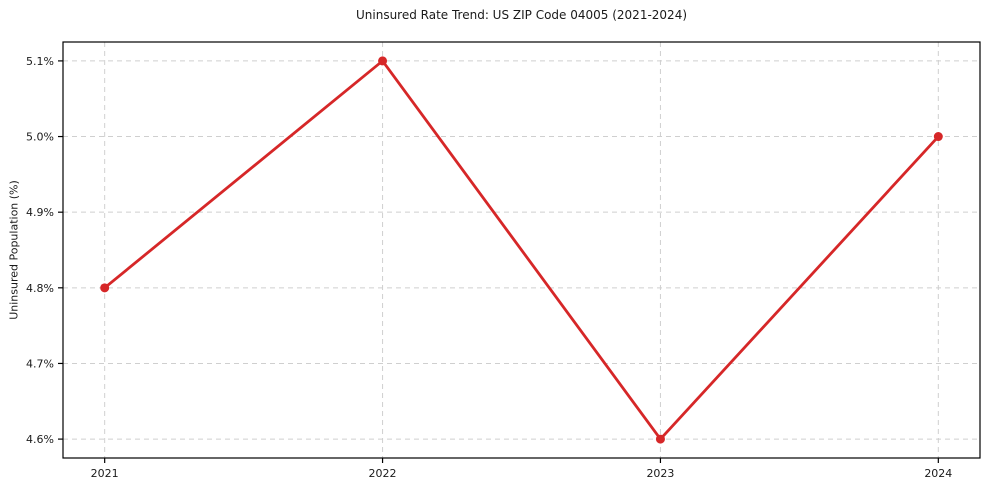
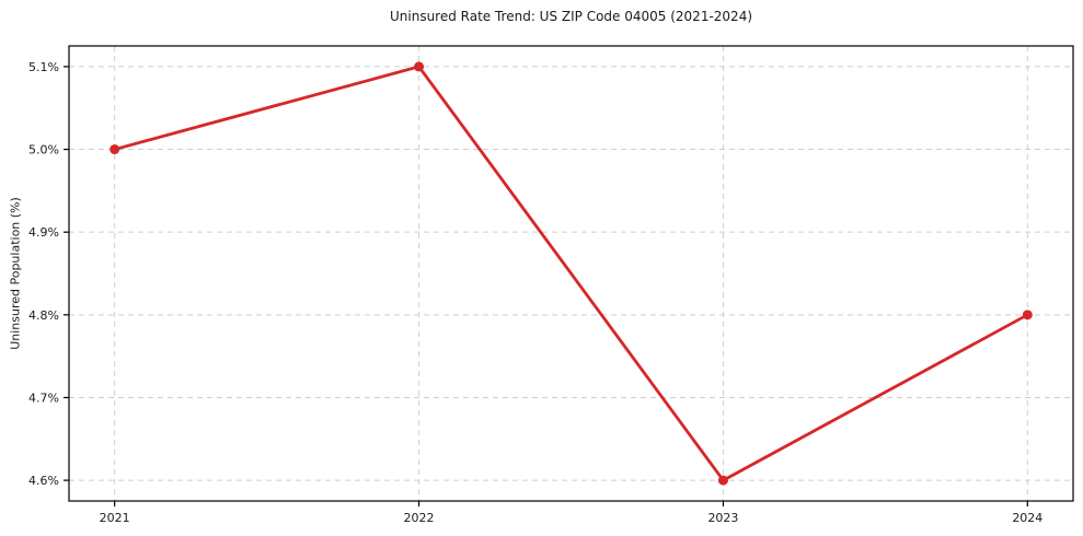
2021: 4.8% -> 5.0%
2024: 5.0% -> 4.8%
